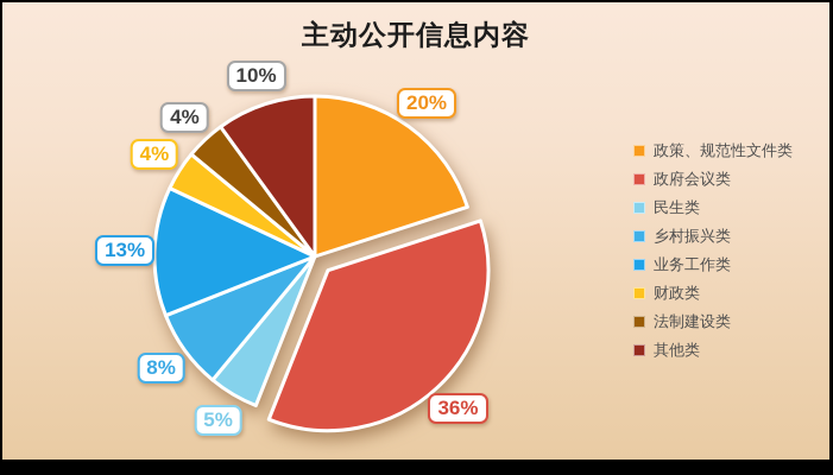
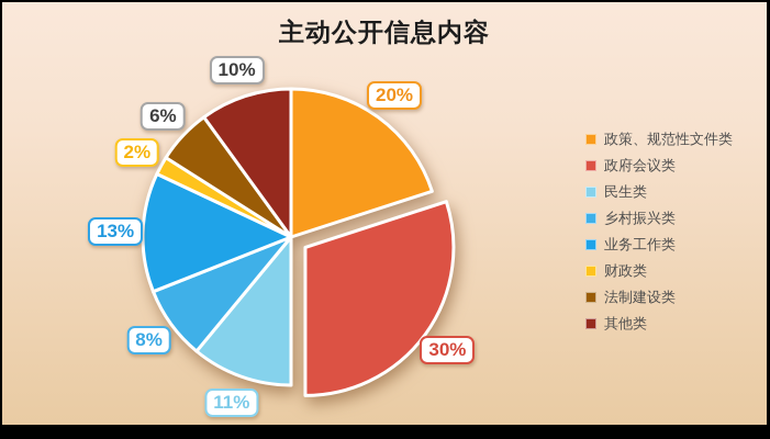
政府会议类: 36% -> 30%
民生类: 5% -> 11%
财政类: 4% -> 2%
法制建设类: 4% -> 6%
